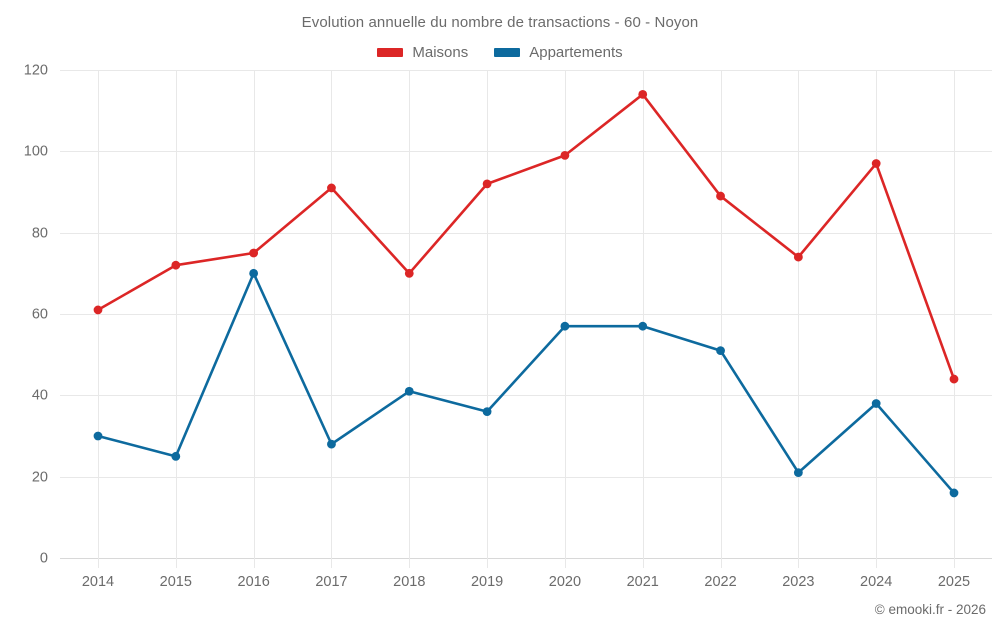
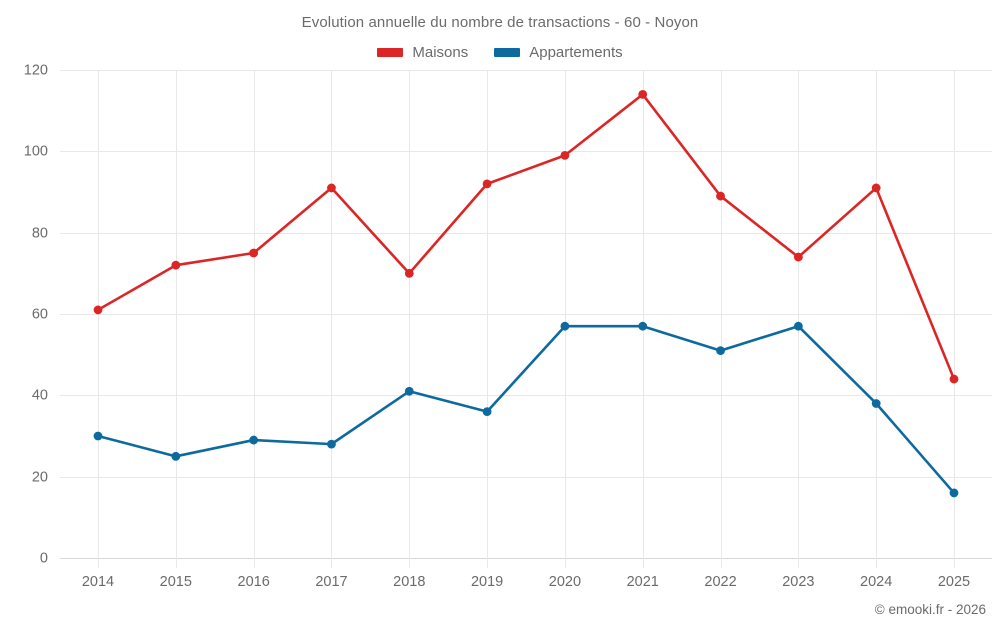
Appartements/2016: 70 -> 29
Appartements/2023: 21 -> 57
Maisons/2024: 97 -> 91
